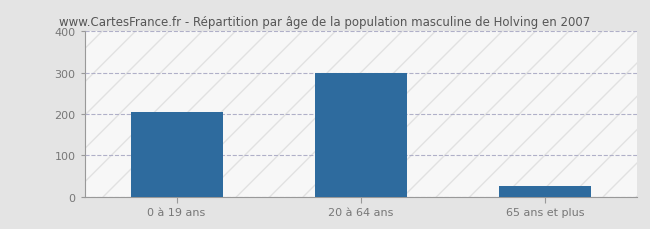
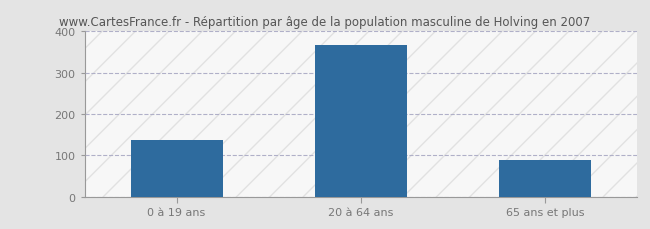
0 à 19 ans: 205 -> 136
20 à 64 ans: 300 -> 366
65 ans et plus: 25 -> 90
